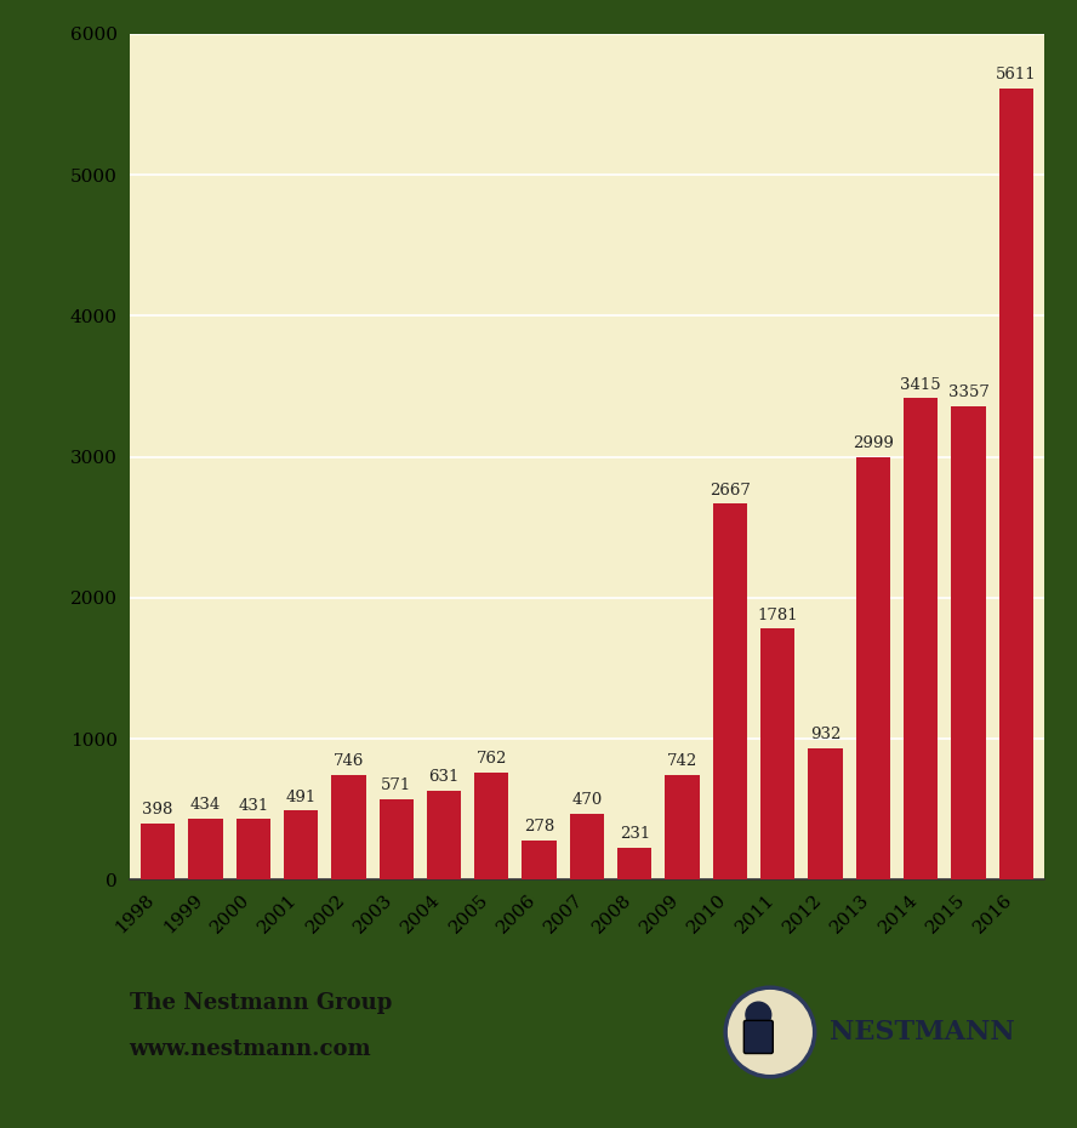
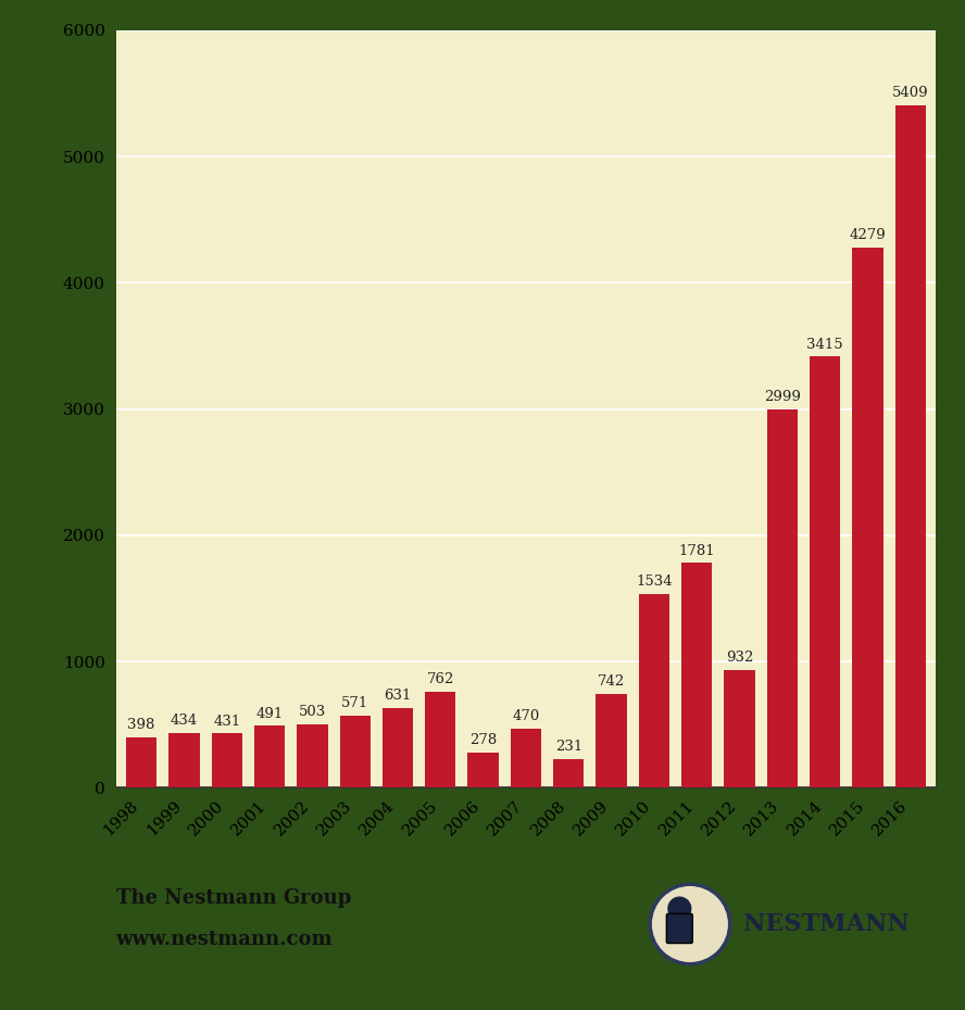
2002: 746 -> 503
2010: 2667 -> 1534
2015: 3357 -> 4279
2016: 5611 -> 5409
